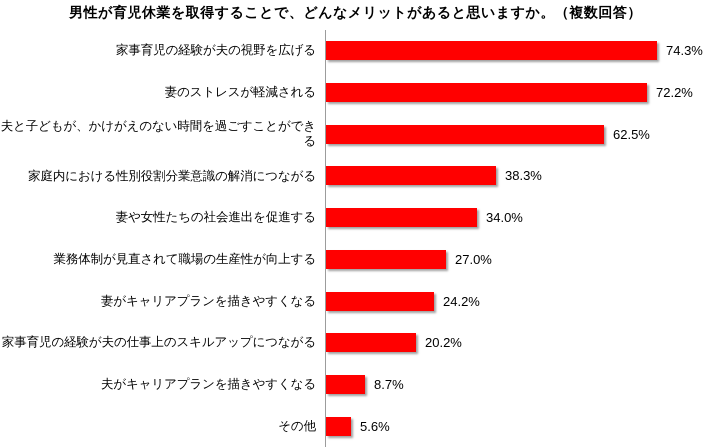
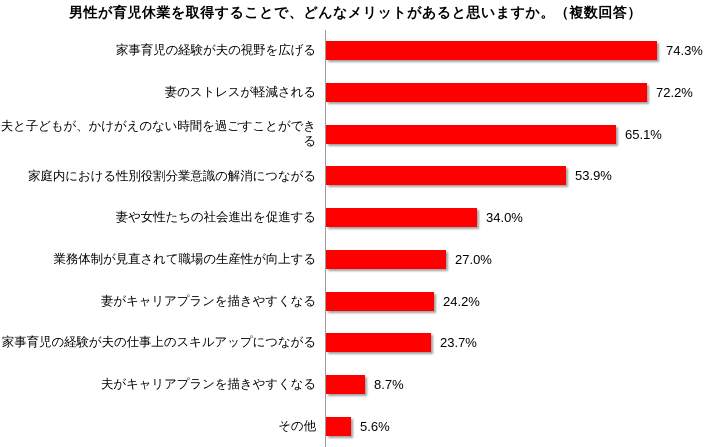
夫と子どもが、かけがえのない時間を過ごすことができる: 62.5% -> 65.1%
家庭内における性別役割分業意識の解消につながる: 38.3% -> 53.9%
家事育児の経験が夫の仕事上のスキルアップにつながる: 20.2% -> 23.7%
